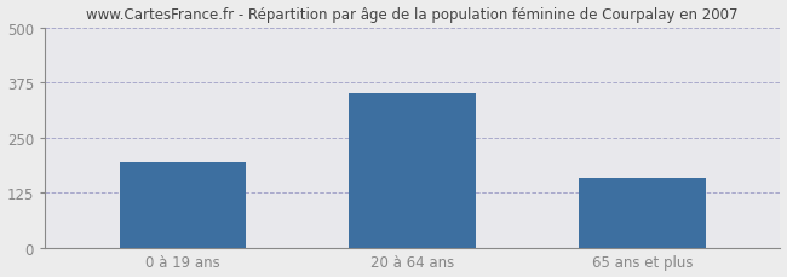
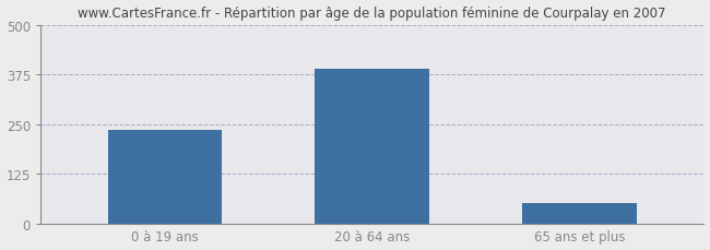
0 à 19 ans: 195 -> 237
20 à 64 ans: 350 -> 390
65 ans et plus: 160 -> 52
